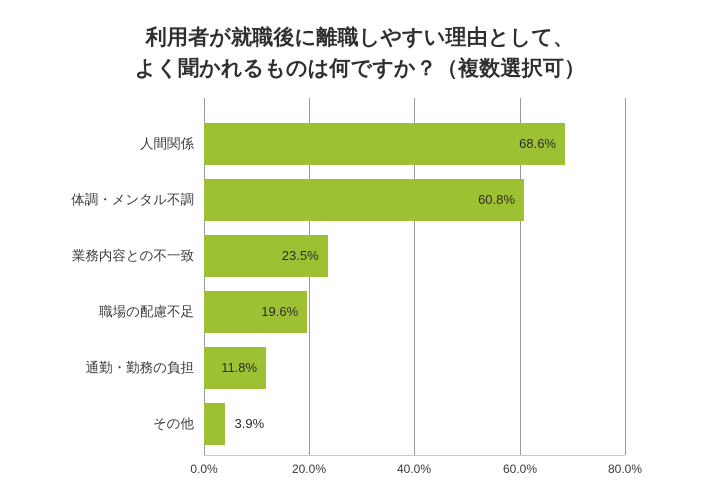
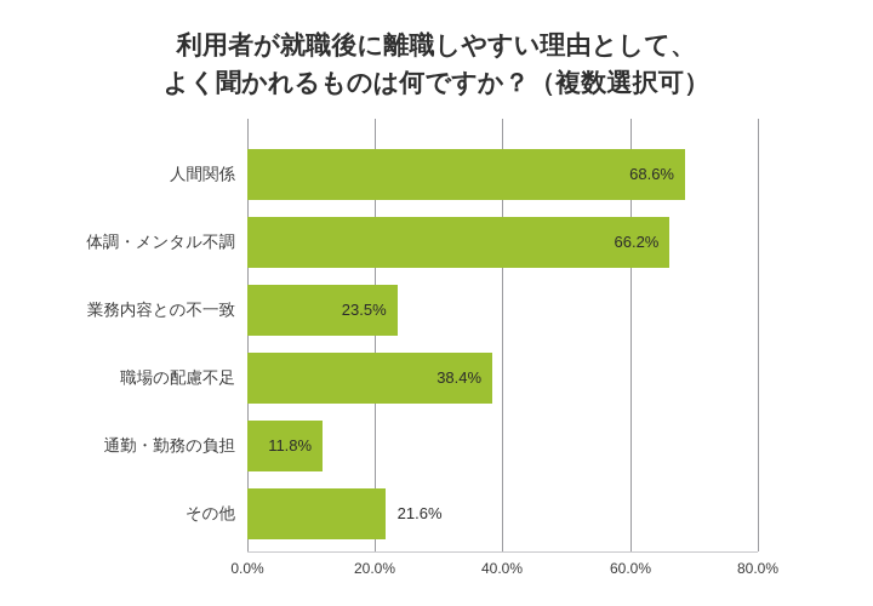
体調・メンタル不調: 60.8% -> 66.2%
職場の配慮不足: 19.6% -> 38.4%
その他: 3.9% -> 21.6%
